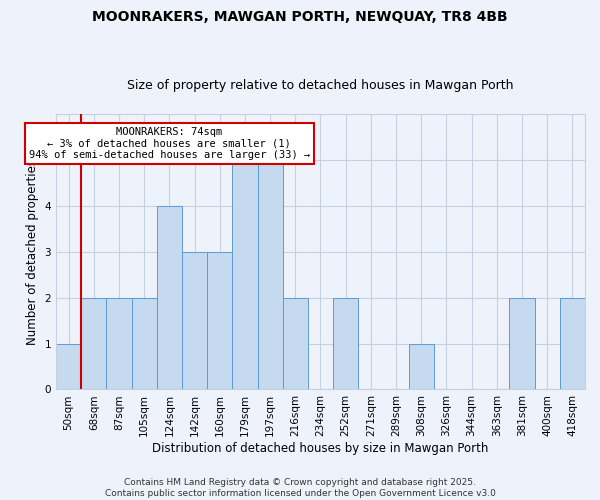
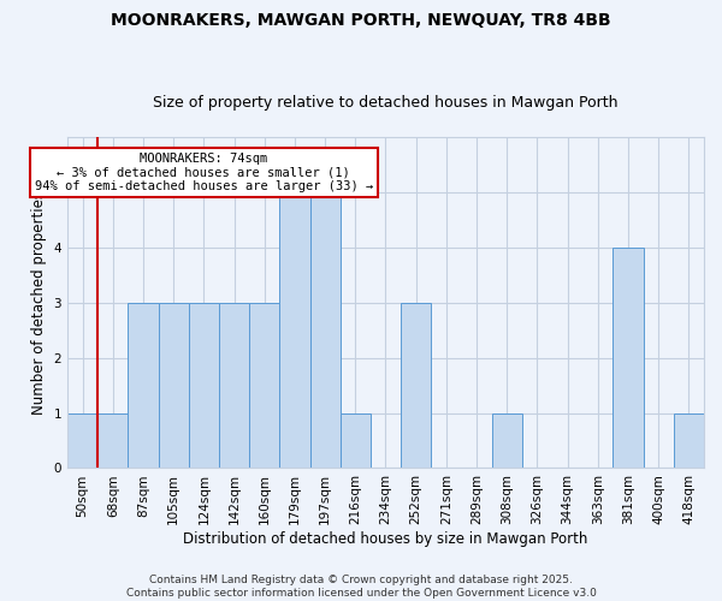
68sqm: 2 -> 1
87sqm: 2 -> 3
105sqm: 2 -> 3
124sqm: 4 -> 3
216sqm: 2 -> 1
252sqm: 2 -> 3
381sqm: 2 -> 4
418sqm: 2 -> 1
